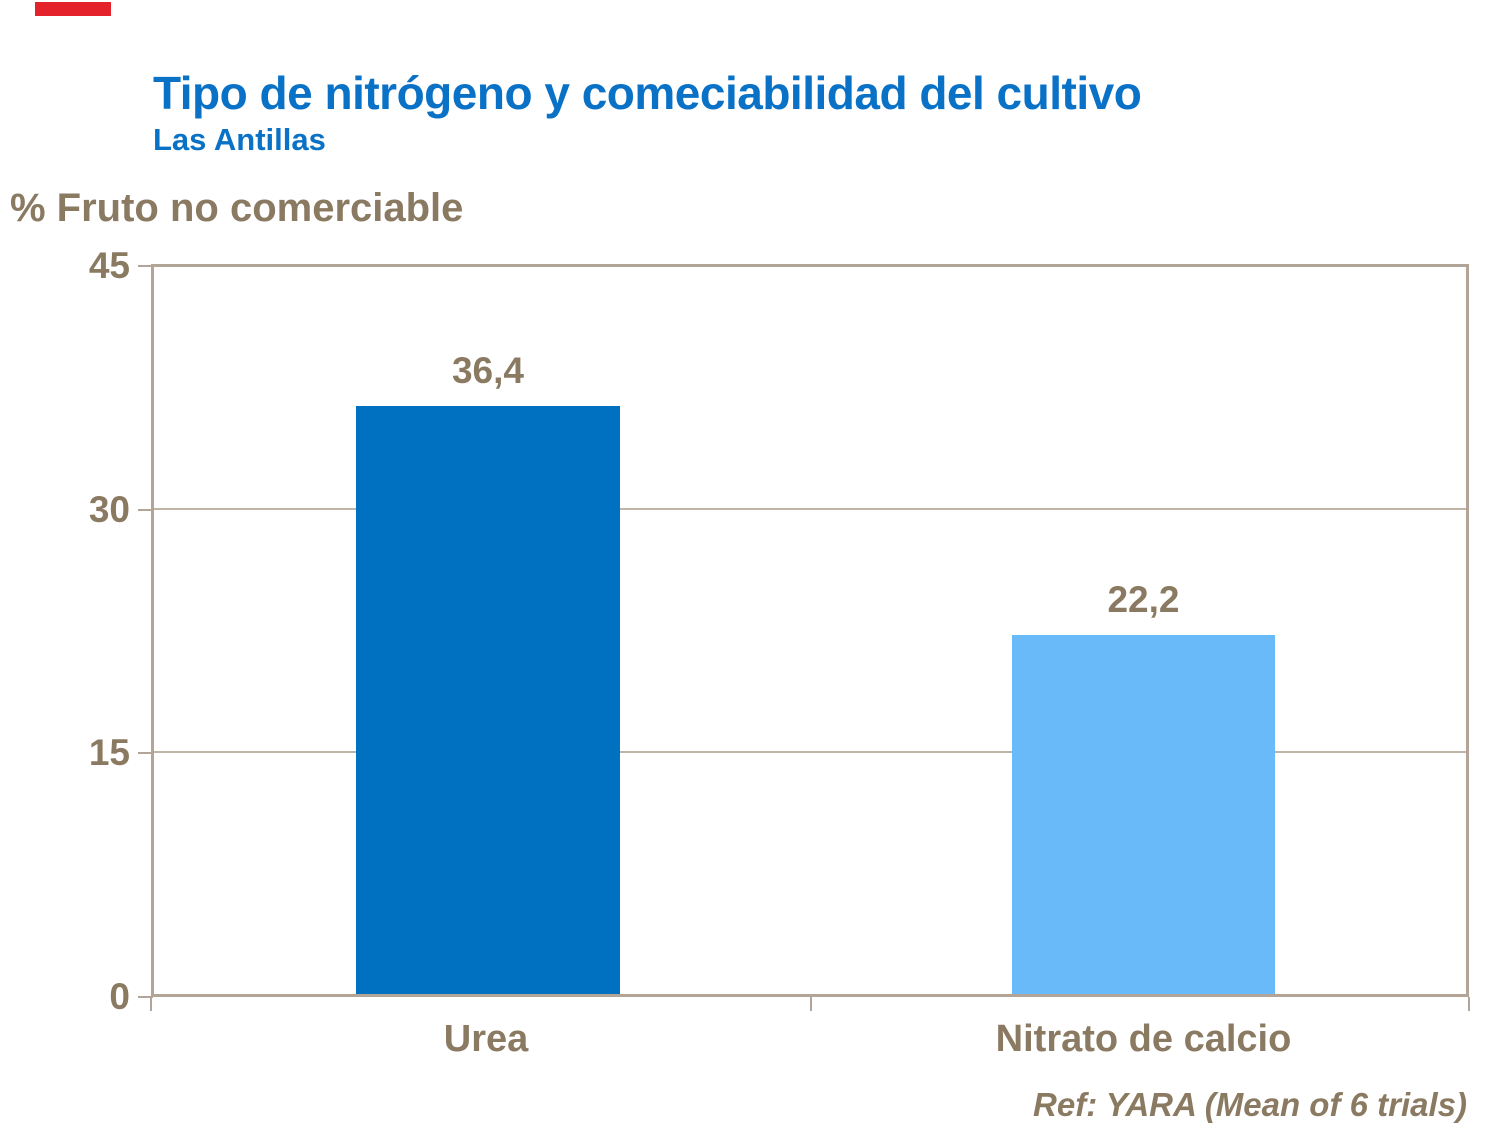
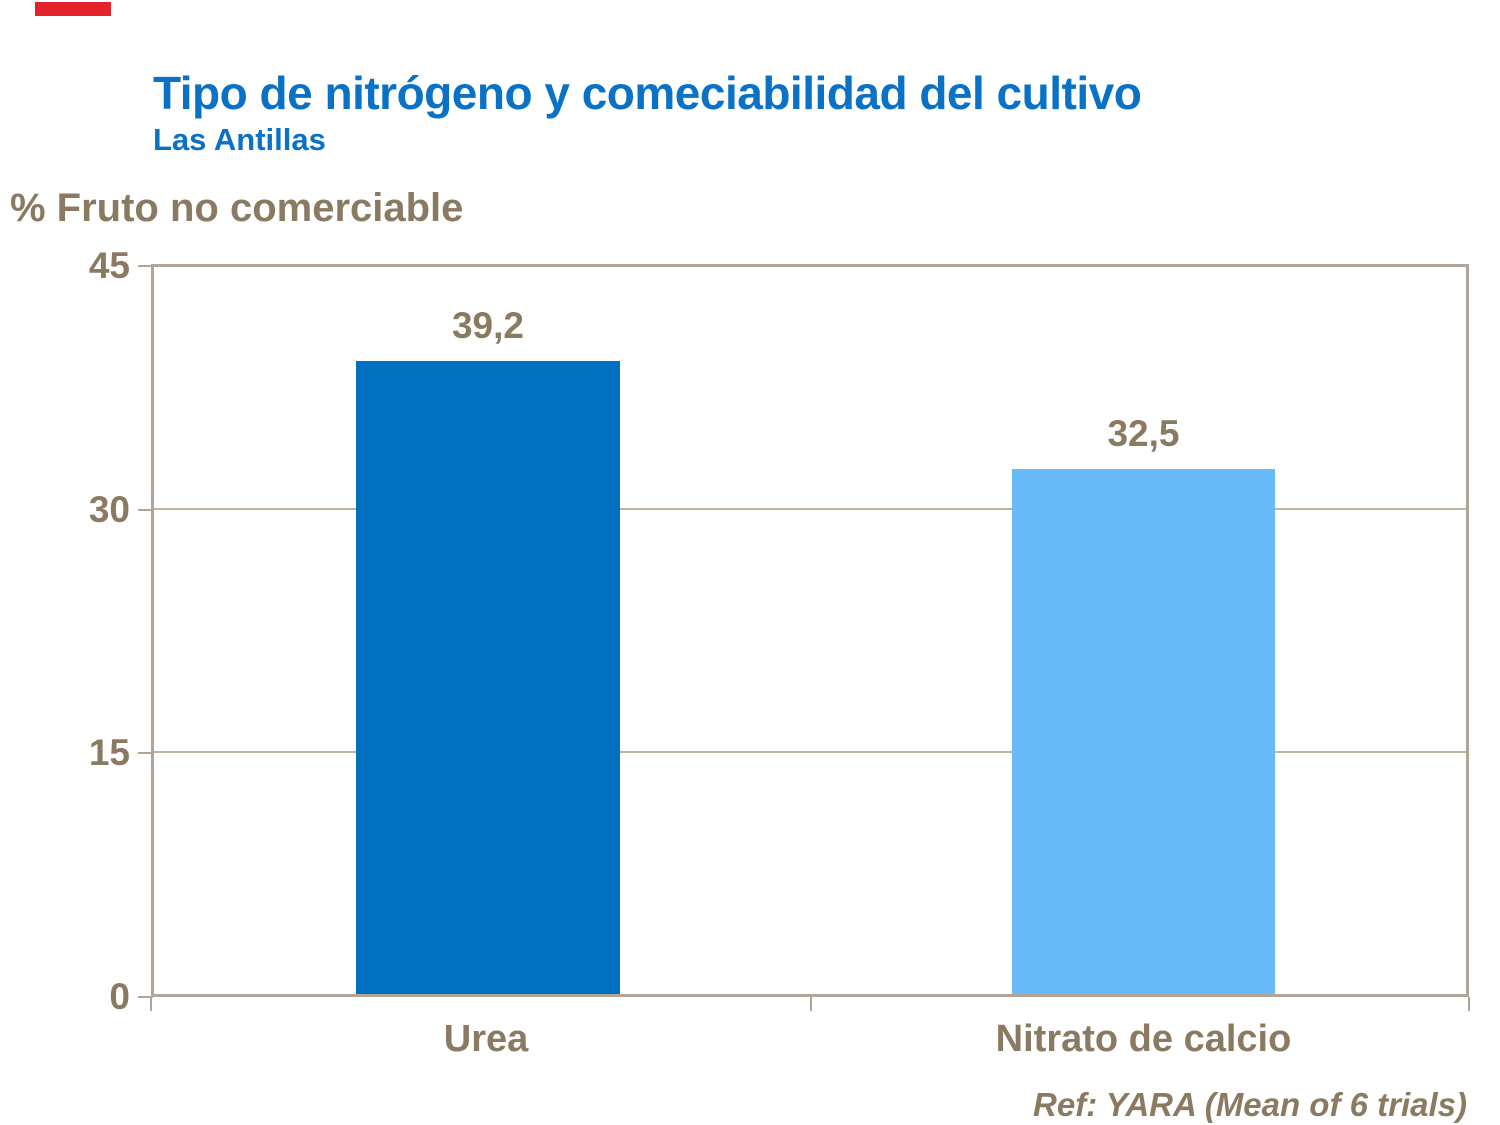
Urea: 36,4 -> 39,2
Nitrato de calcio: 22,2 -> 32,5
